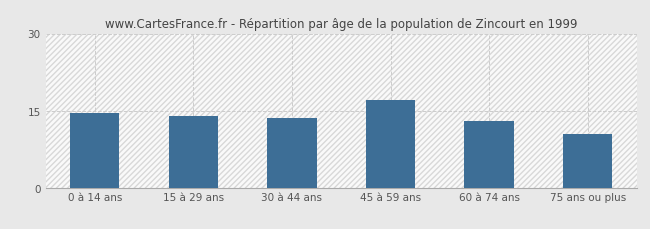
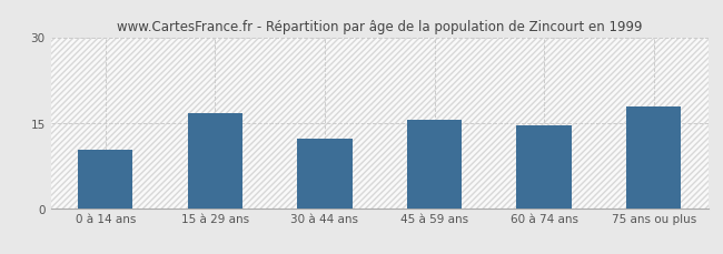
0 à 14 ans: 14.5 -> 10.2
15 à 29 ans: 14.0 -> 16.6
30 à 44 ans: 13.5 -> 12.2
45 à 59 ans: 17.0 -> 15.4
60 à 74 ans: 13.0 -> 14.6
75 ans ou plus: 10.5 -> 17.8
